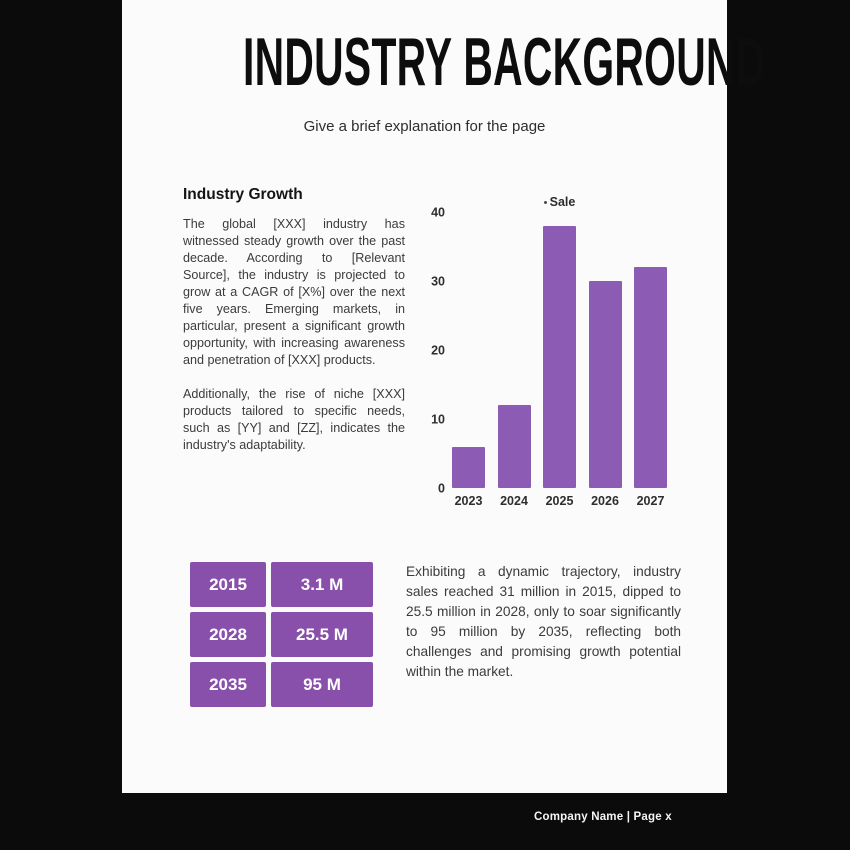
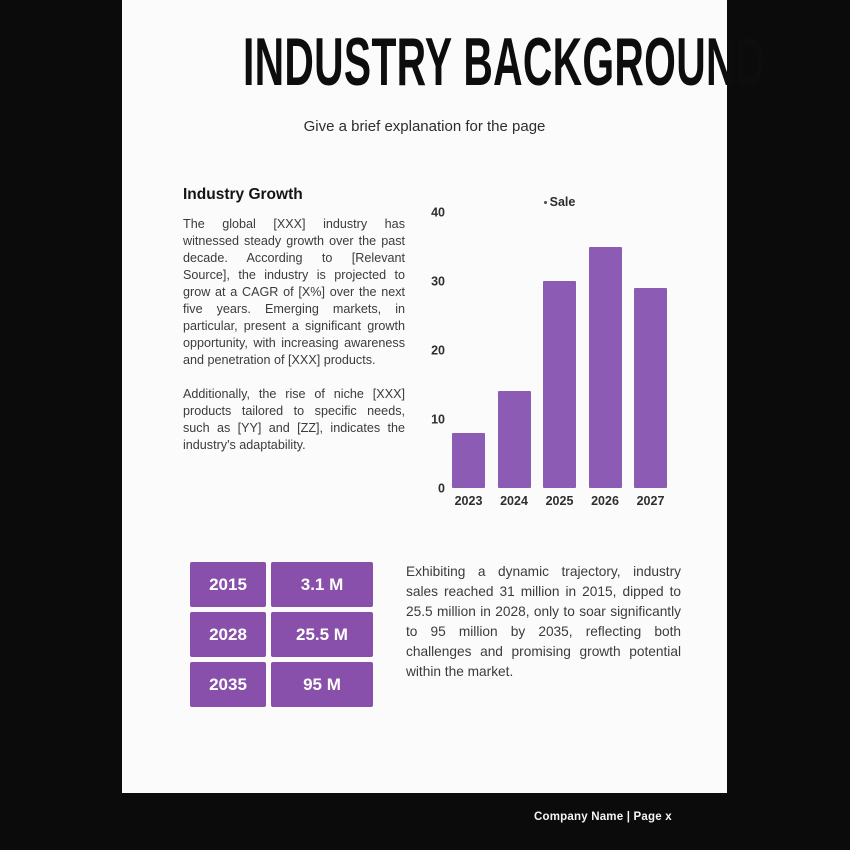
2023: 6 -> 8
2024: 12 -> 14
2025: 38 -> 30
2026: 30 -> 35
2027: 32 -> 29
